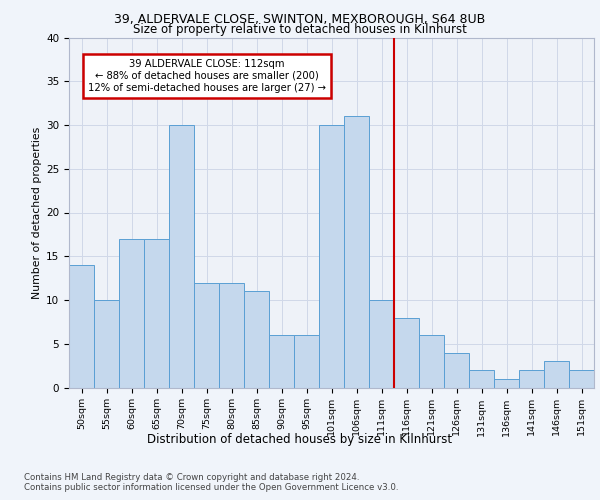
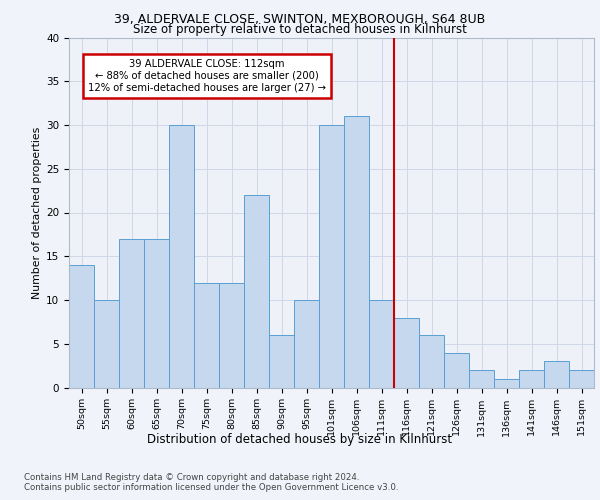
85sqm: 11 -> 22
95sqm: 6 -> 10
